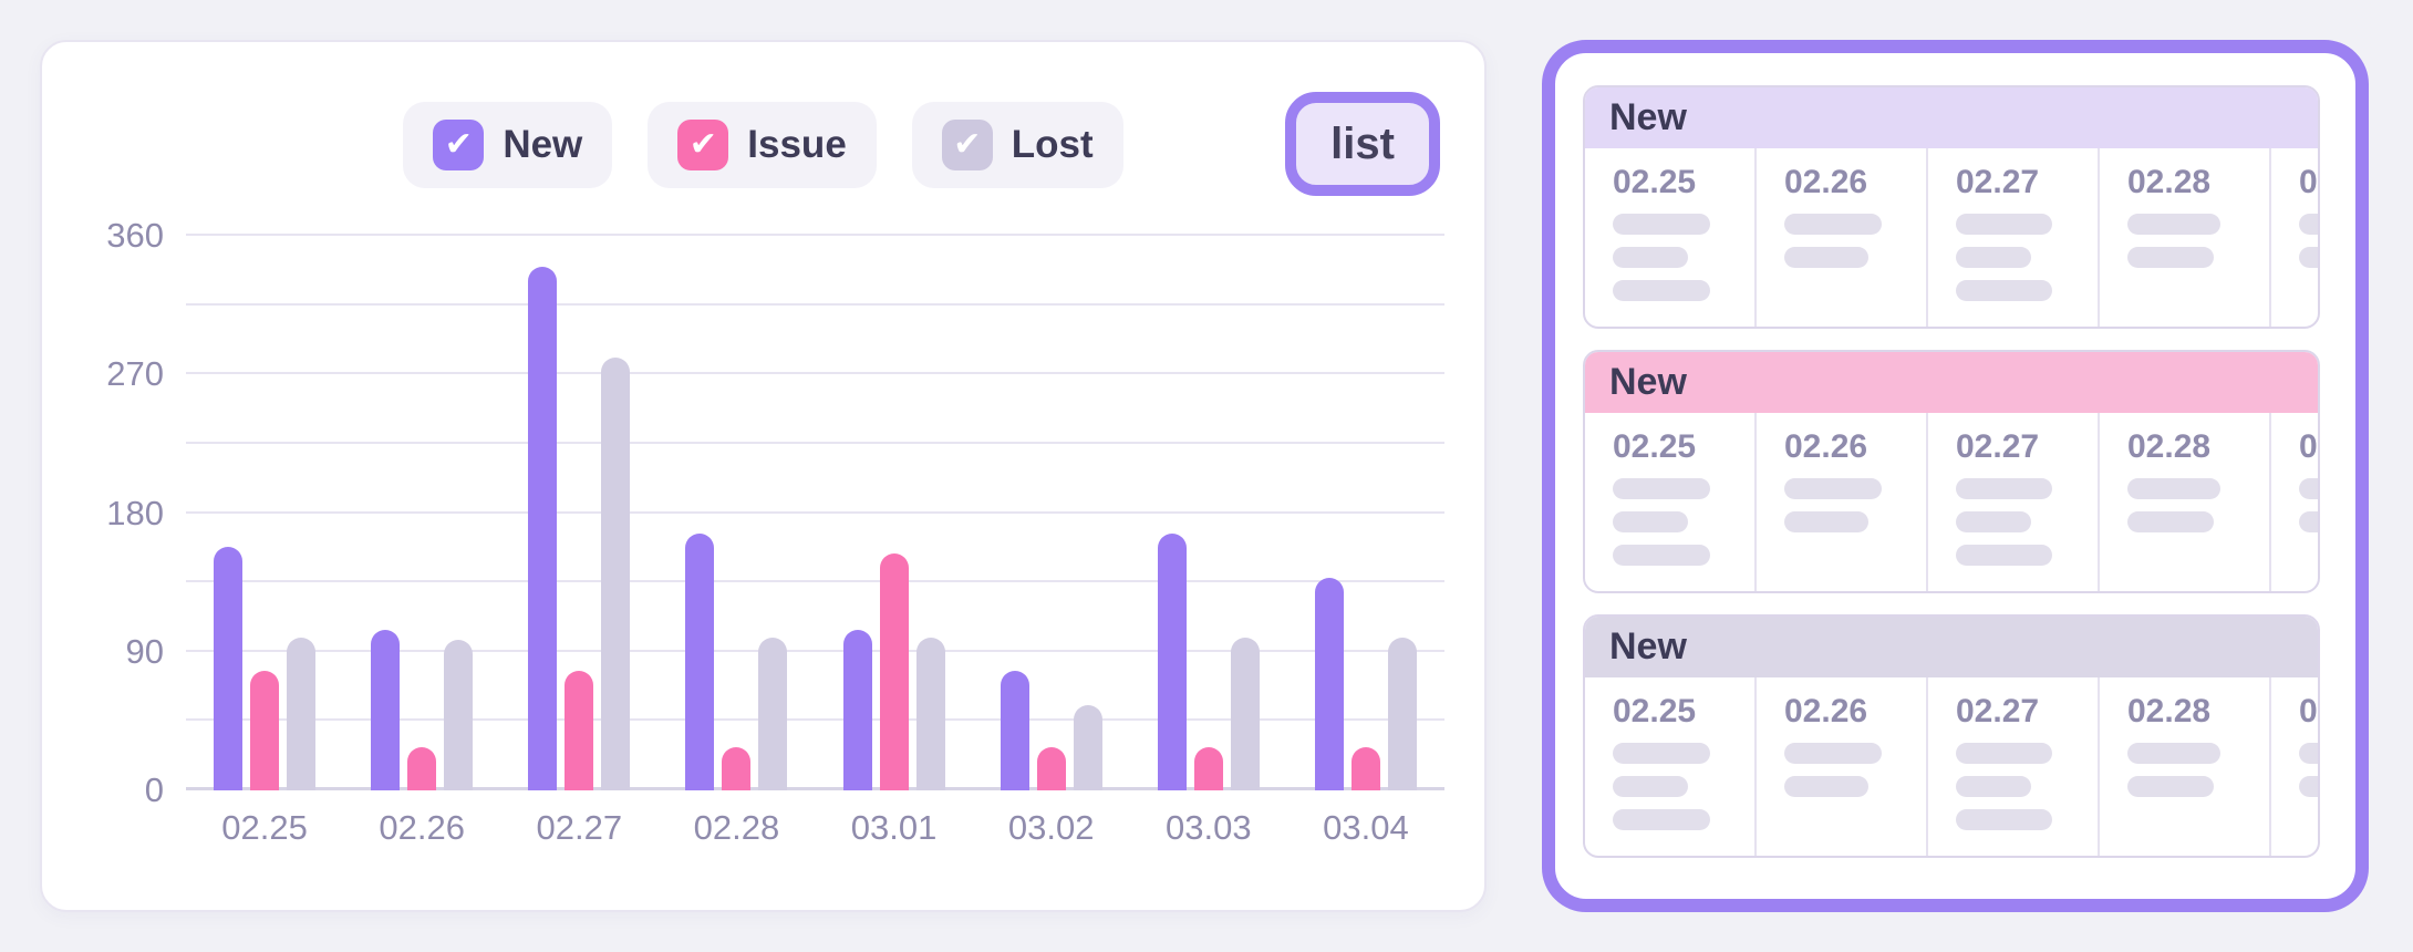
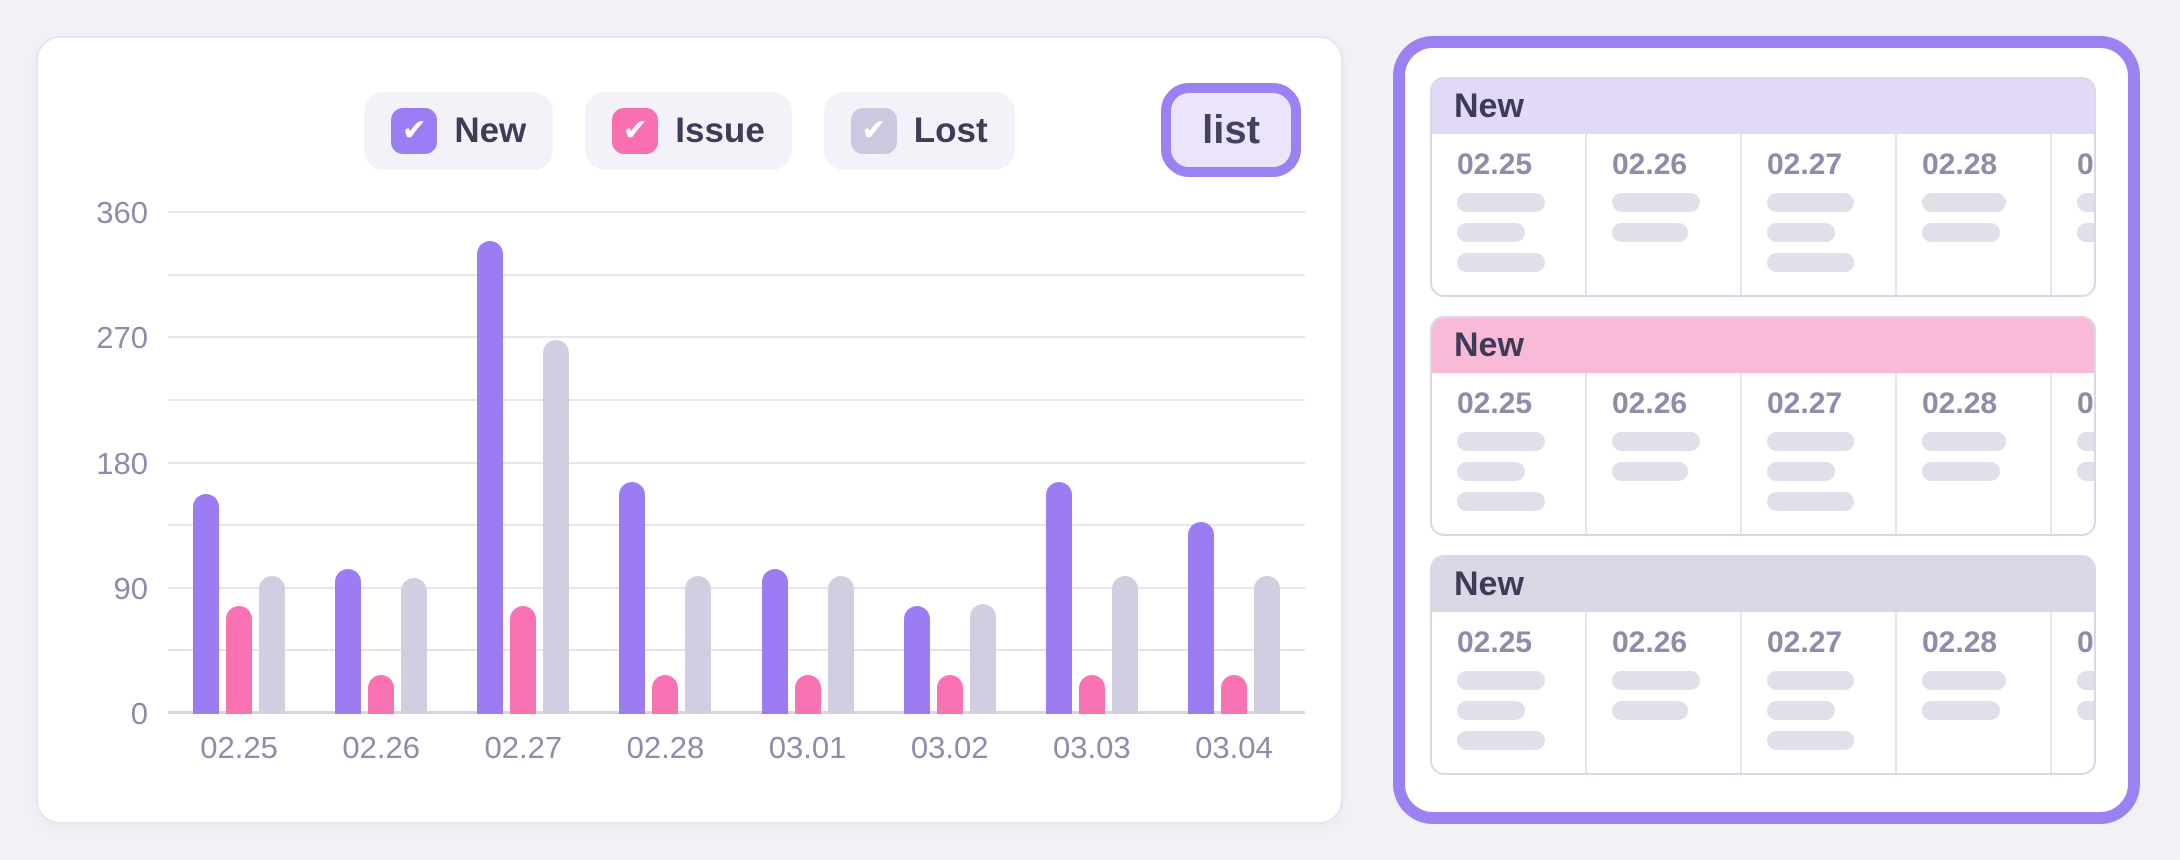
Lost/02.27: 281 -> 269
Issue/03.01: 154 -> 28
Lost/03.02: 55 -> 79
